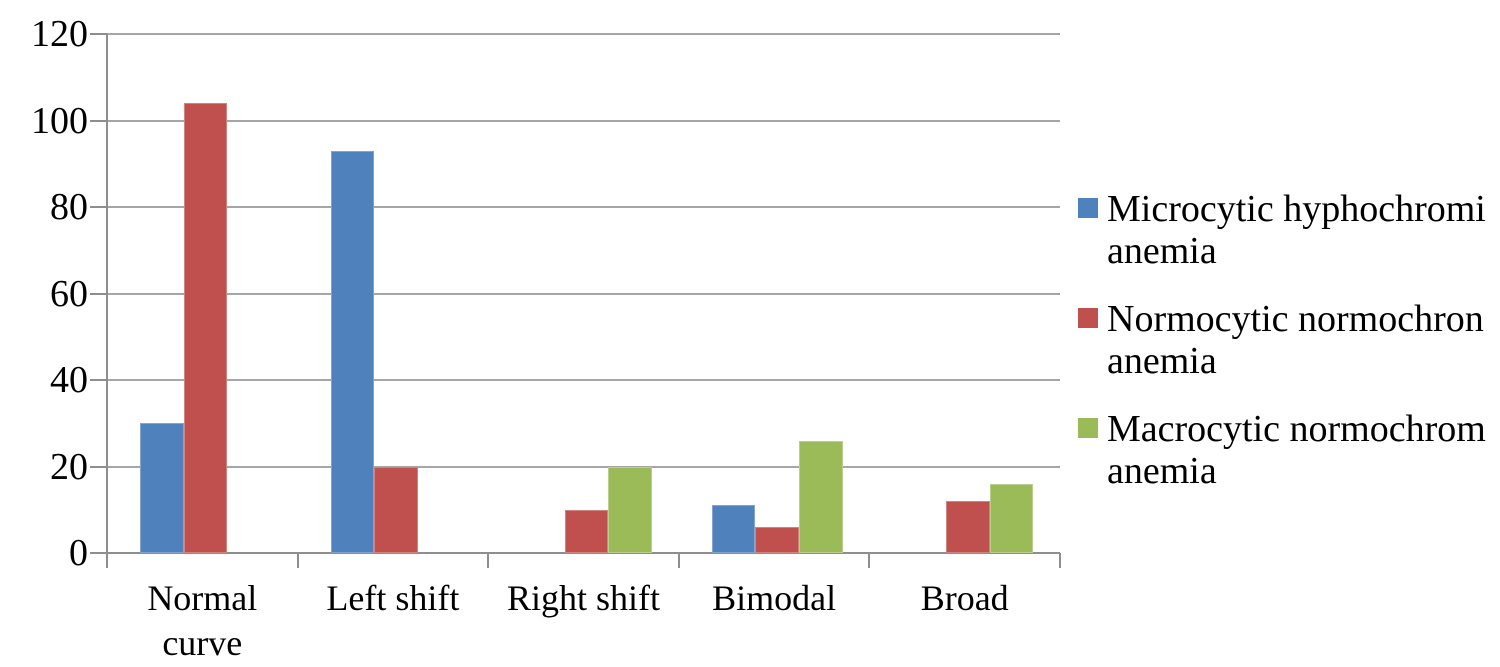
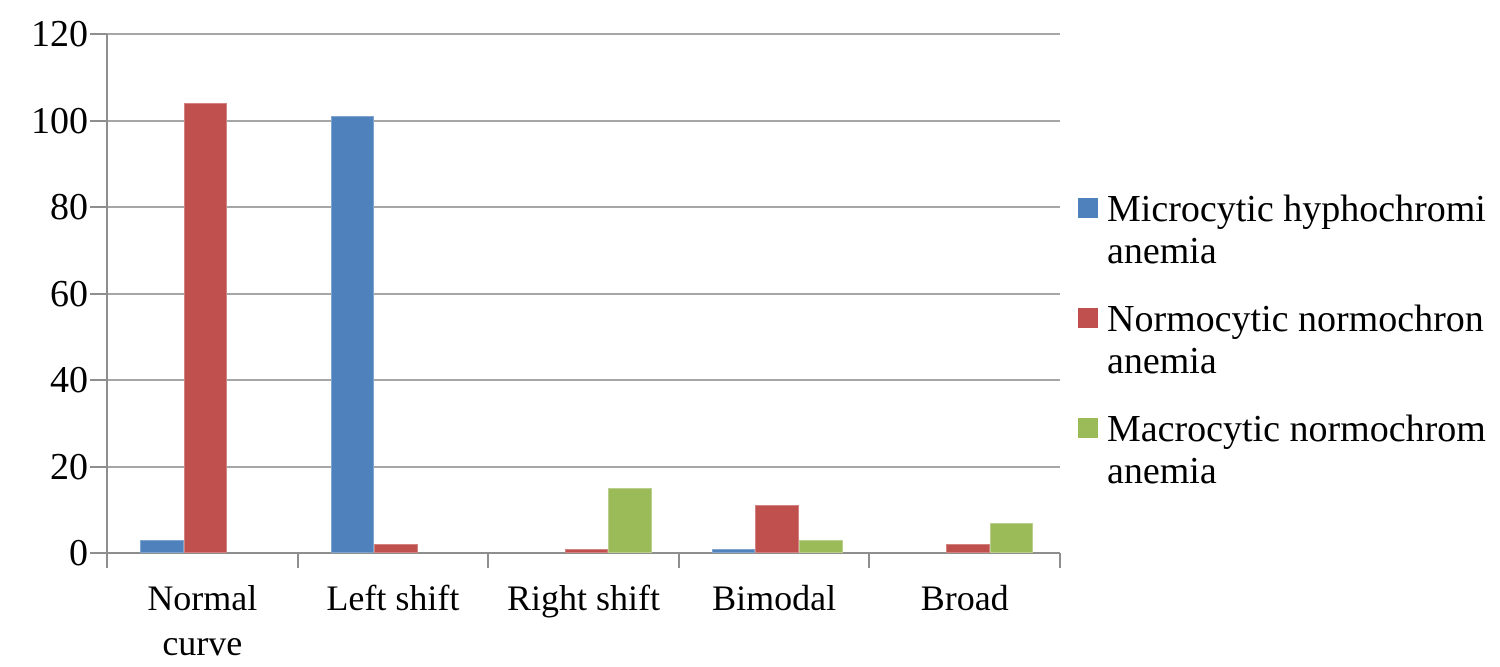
Microcytic hyphochromi anemia/Normal curve: 30 -> 3
Microcytic hyphochromi anemia/Left shift: 93 -> 101
Normocytic normochron anemia/Left shift: 20 -> 2
Normocytic normochron anemia/Right shift: 10 -> 1
Macrocytic normochrom anemia/Right shift: 20 -> 15
Microcytic hyphochromi anemia/Bimodal: 11 -> 1
Normocytic normochron anemia/Bimodal: 6 -> 11
Macrocytic normochrom anemia/Bimodal: 26 -> 3
Normocytic normochron anemia/Broad: 12 -> 2
Macrocytic normochrom anemia/Broad: 16 -> 7
